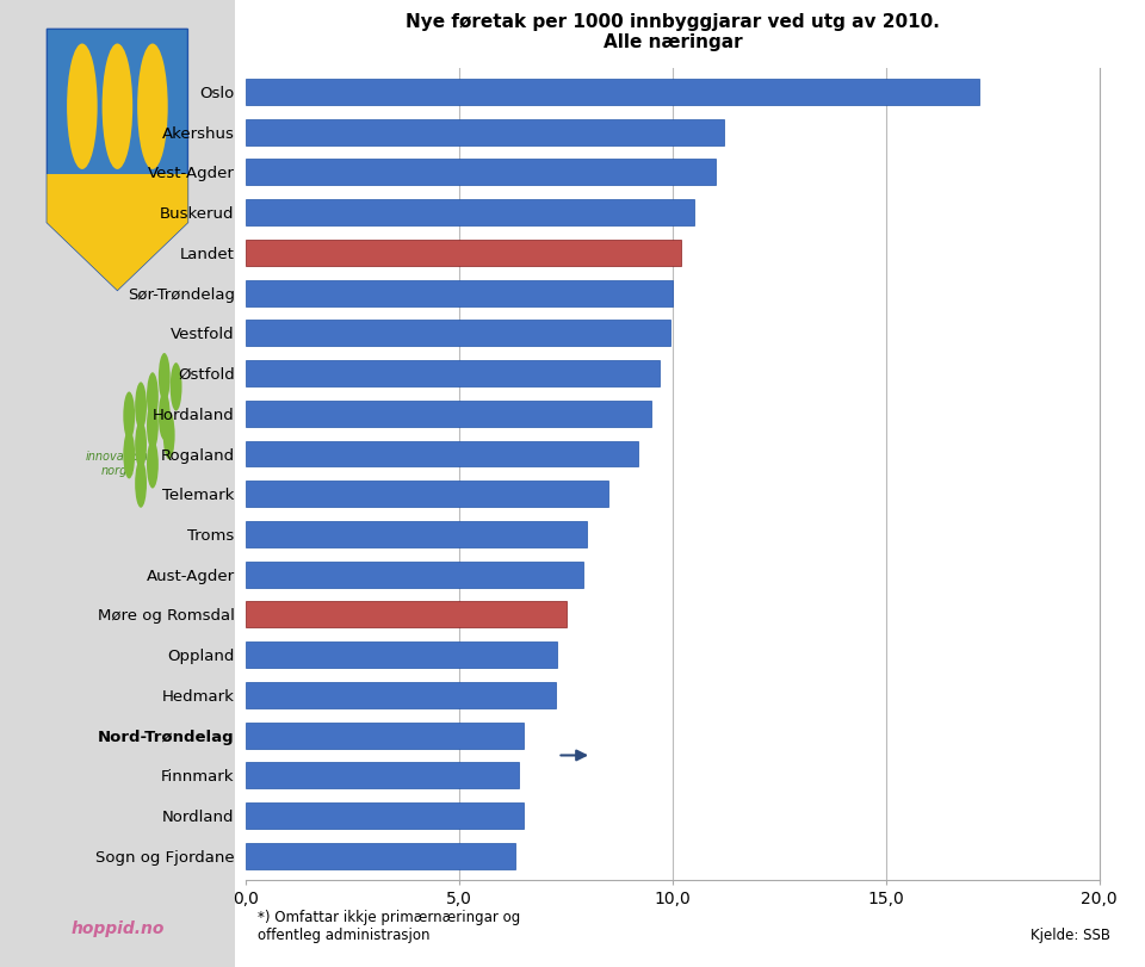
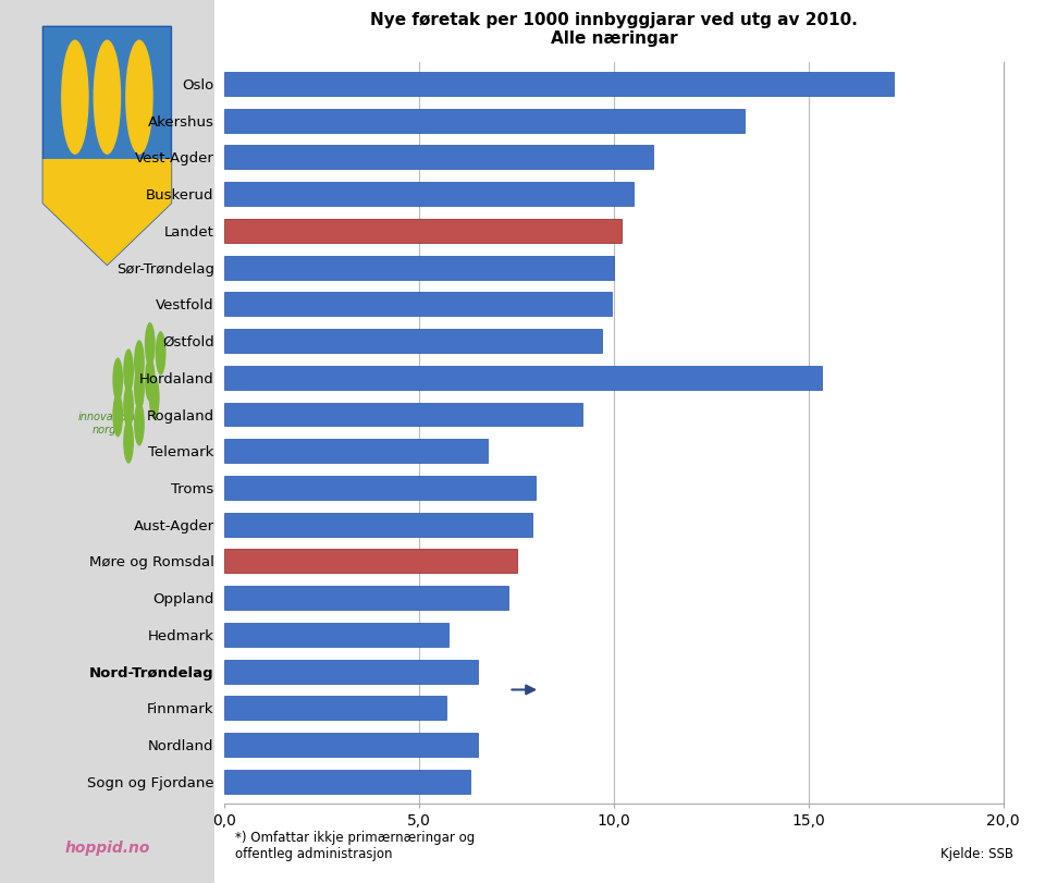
Akershus: 11,20 -> 13,35
Hordaland: 9,50 -> 15,35
Telemark: 8,50 -> 6,75
Hedmark: 7,25 -> 5,75
Finnmark: 6,40 -> 5,70
